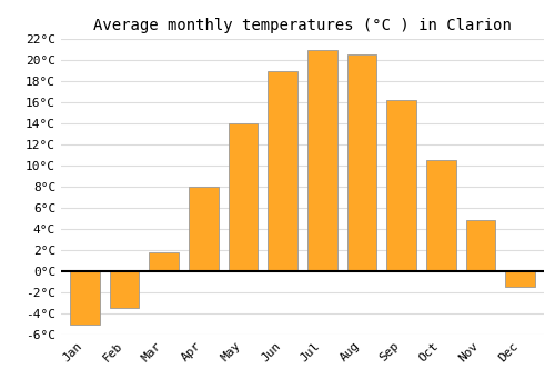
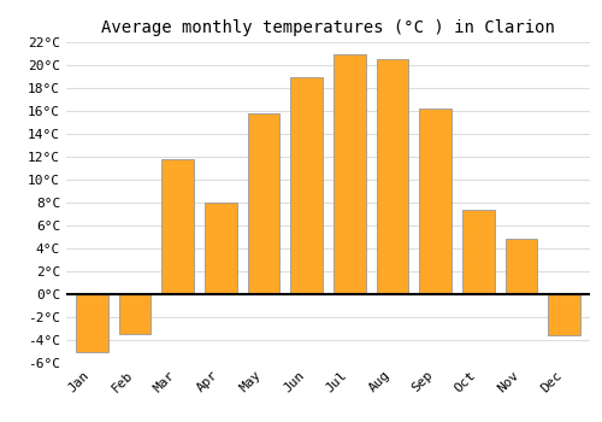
Mar: 1.8°C -> 11.8°C
May: 14.0°C -> 15.8°C
Oct: 10.5°C -> 7.4°C
Dec: -1.5°C -> -3.6°C
